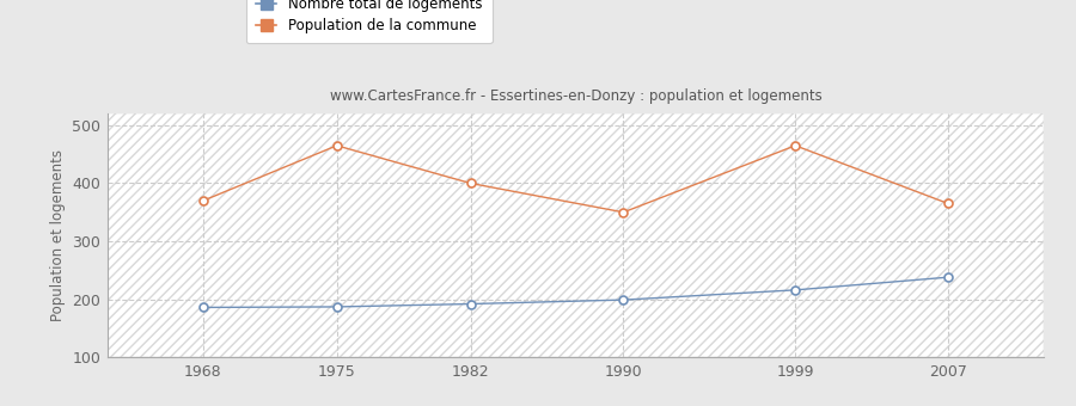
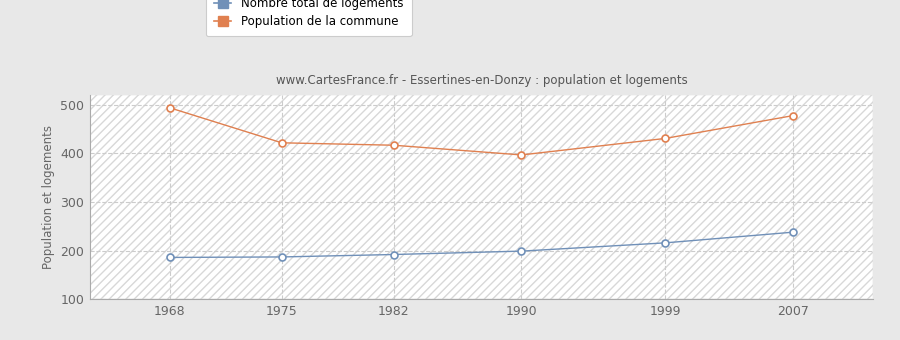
Population de la commune/1968: 370 -> 494
Population de la commune/1975: 465 -> 422
Population de la commune/1982: 400 -> 417
Population de la commune/1990: 350 -> 397
Population de la commune/1999: 465 -> 431
Population de la commune/2007: 365 -> 478
